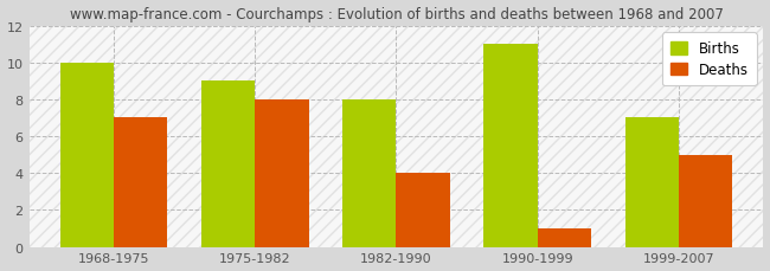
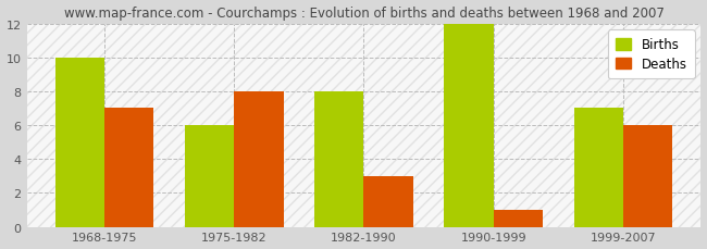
Births/1975-1982: 9 -> 6
Deaths/1982-1990: 4 -> 3
Births/1990-1999: 11 -> 12
Deaths/1999-2007: 5 -> 6
